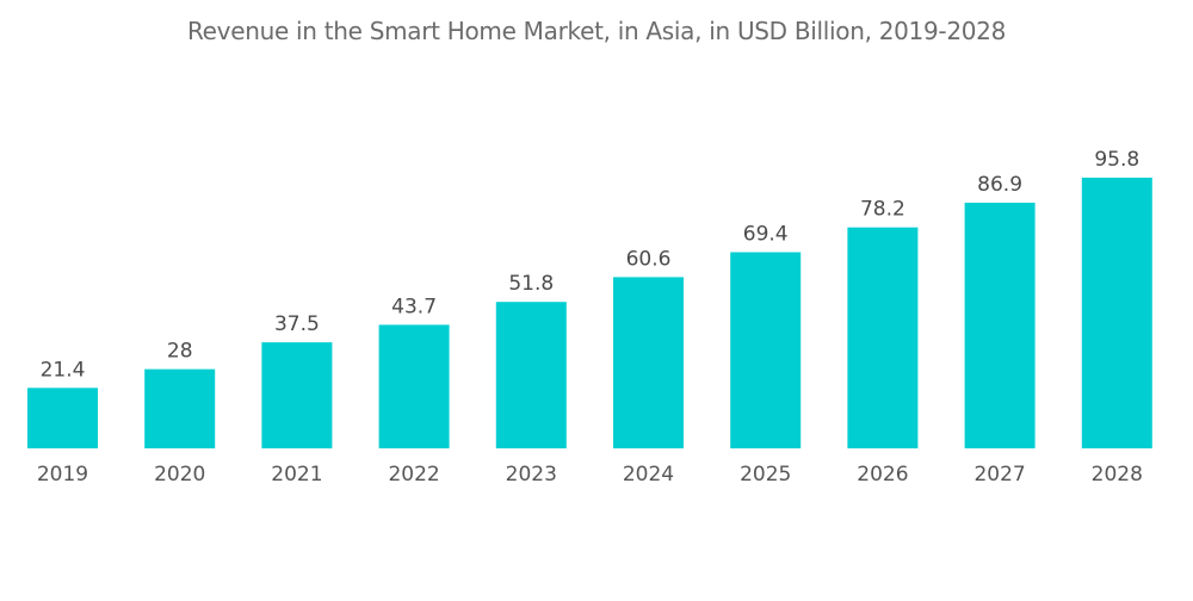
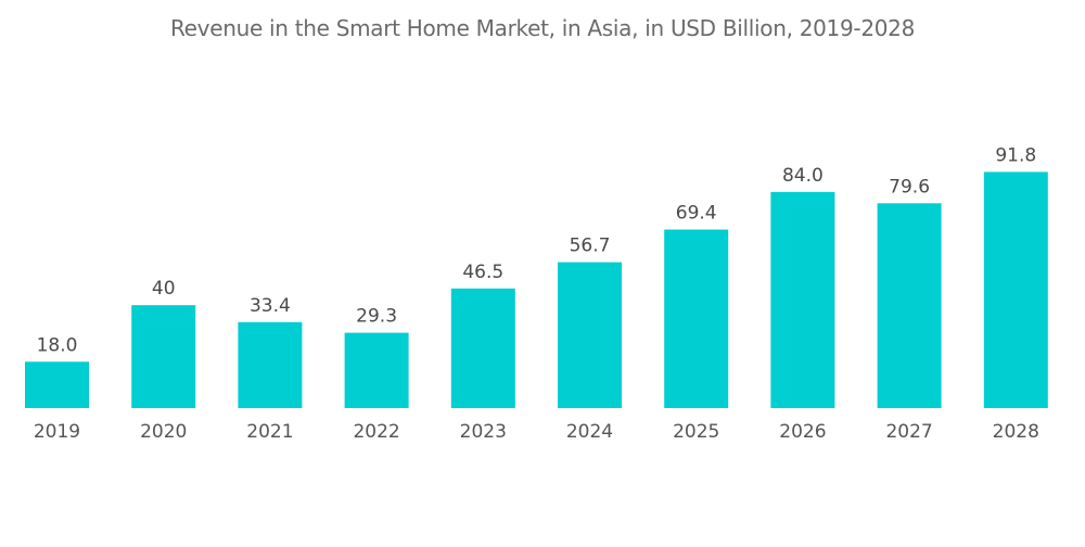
2019: 21.4 -> 18.0
2020: 28 -> 40
2021: 37.5 -> 33.4
2022: 43.7 -> 29.3
2023: 51.8 -> 46.5
2024: 60.6 -> 56.7
2026: 78.2 -> 84.0
2027: 86.9 -> 79.6
2028: 95.8 -> 91.8
